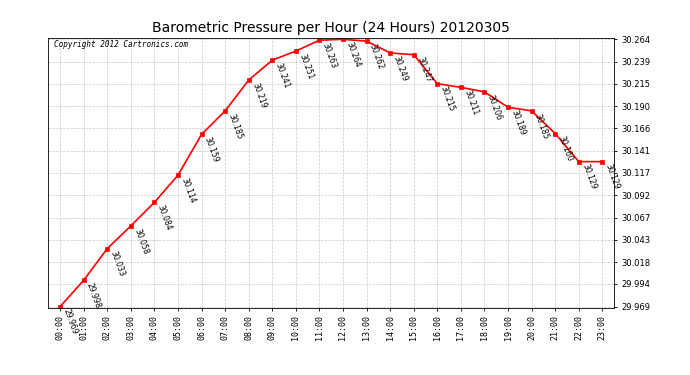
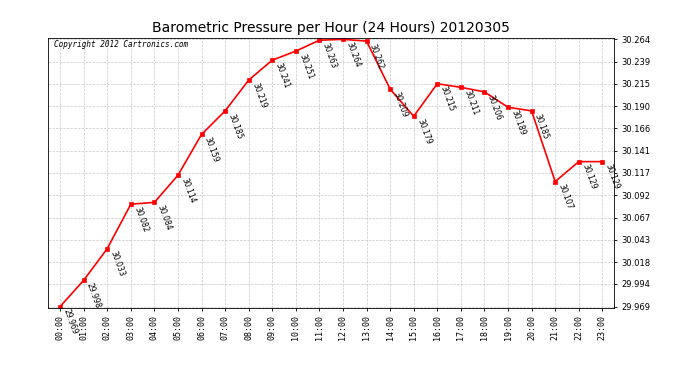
03:00: 30.058 -> 30.082
14:00: 30.249 -> 30.209
15:00: 30.247 -> 30.179
21:00: 30.160 -> 30.107
